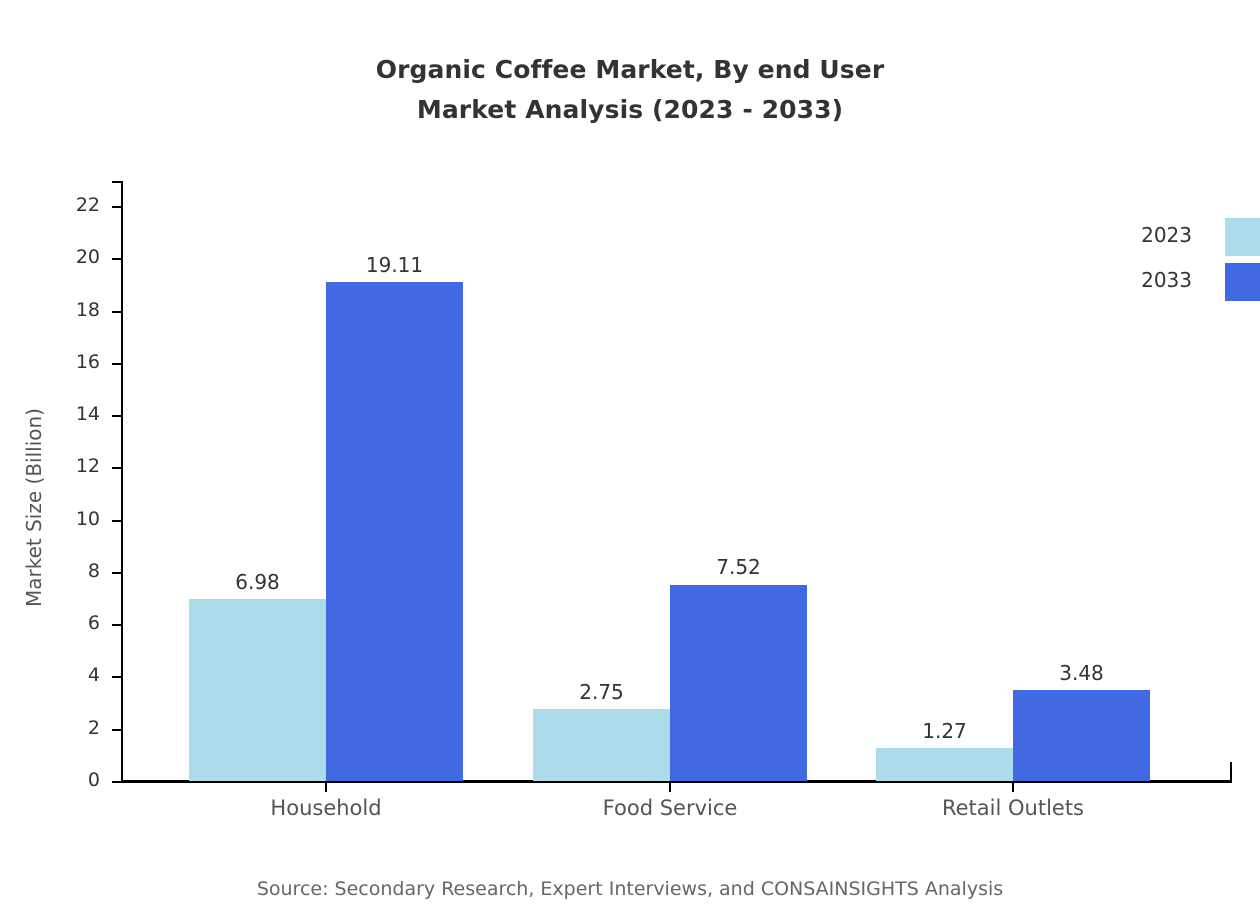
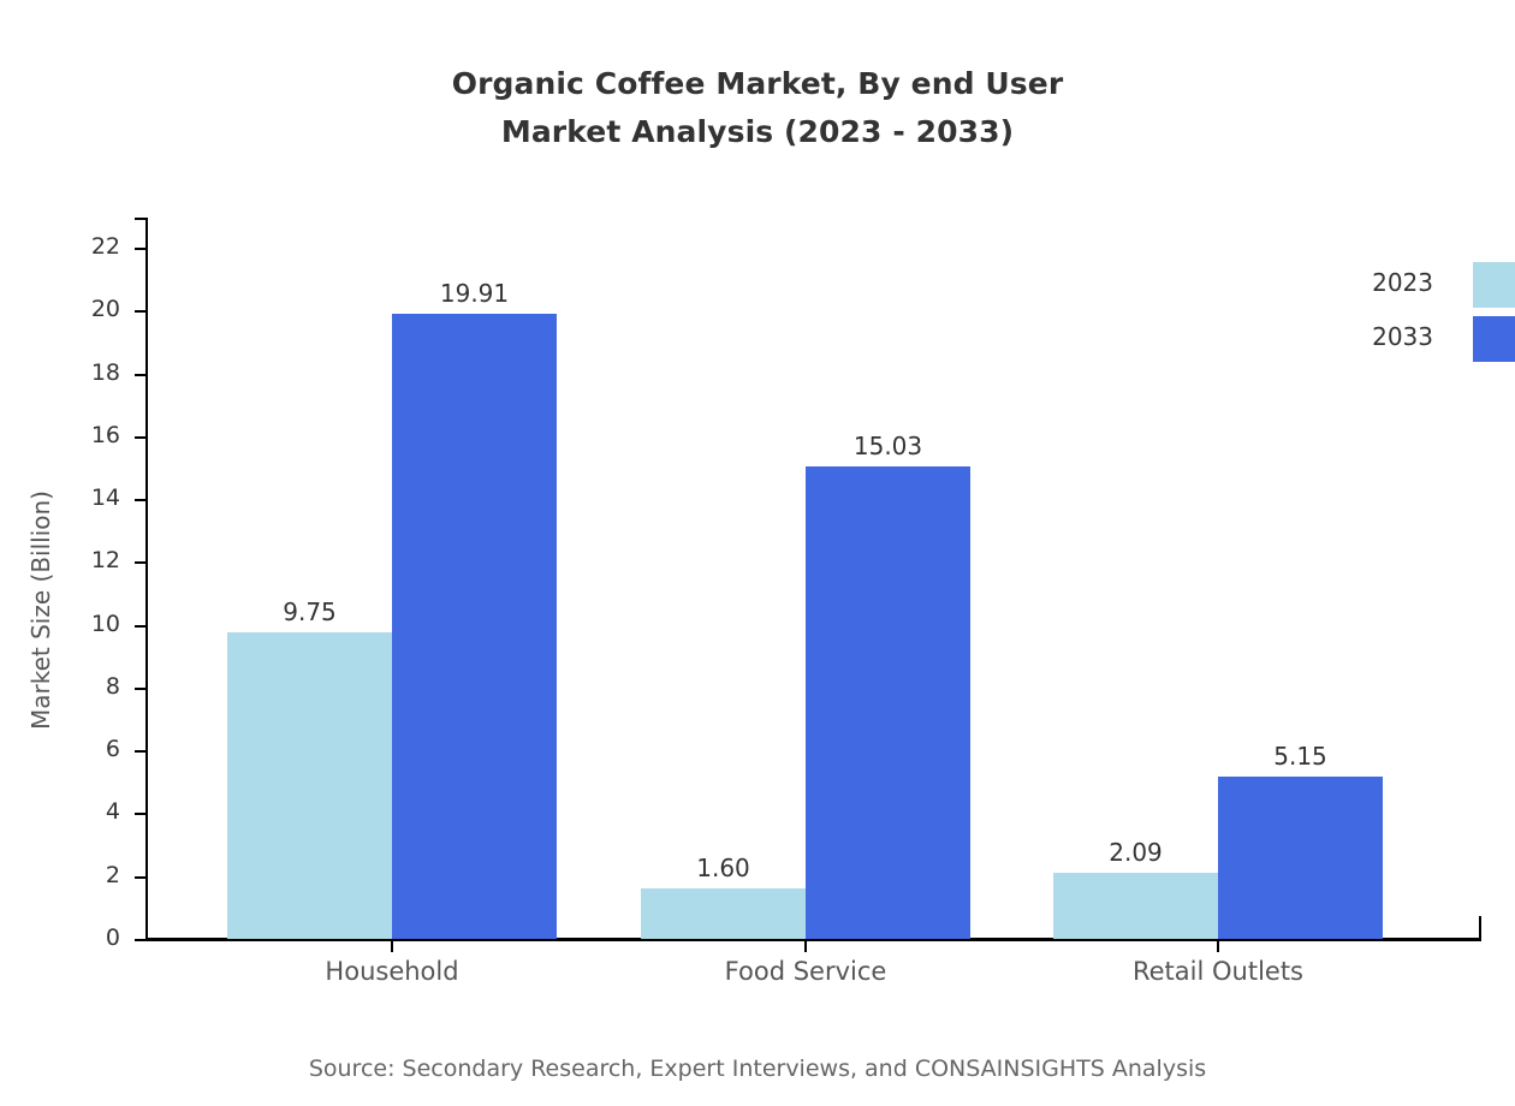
2023/Household: 6.98 -> 9.75
2033/Household: 19.11 -> 19.91
2023/Food Service: 2.75 -> 1.60
2033/Food Service: 7.52 -> 15.03
2023/Retail Outlets: 1.27 -> 2.09
2033/Retail Outlets: 3.48 -> 5.15
